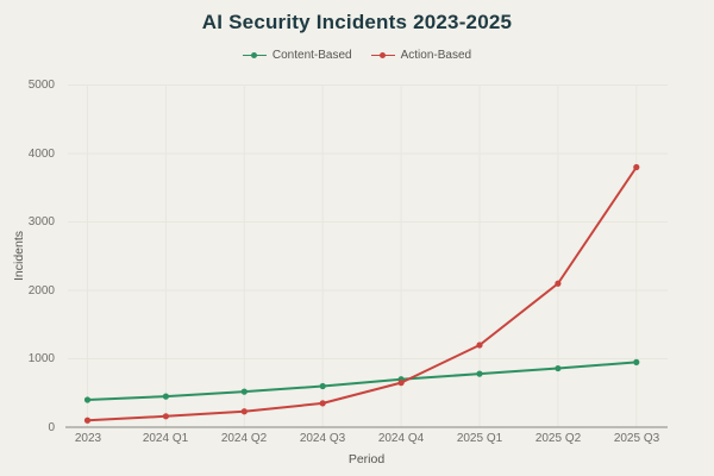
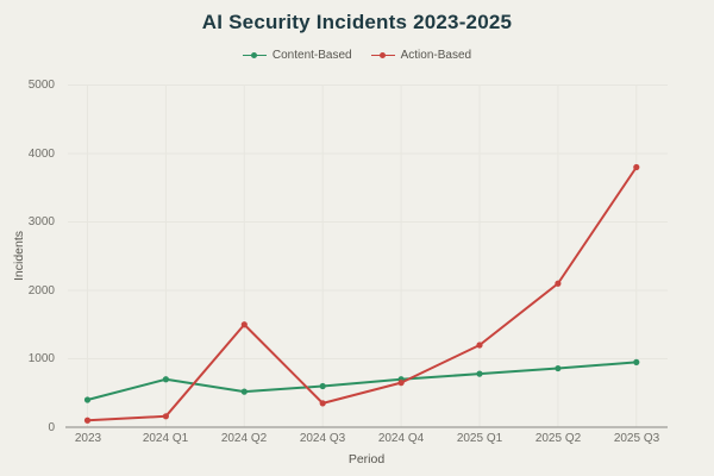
Content-Based/2024 Q1: 400 -> 700
Action-Based/2024 Q2: 200 -> 1500
